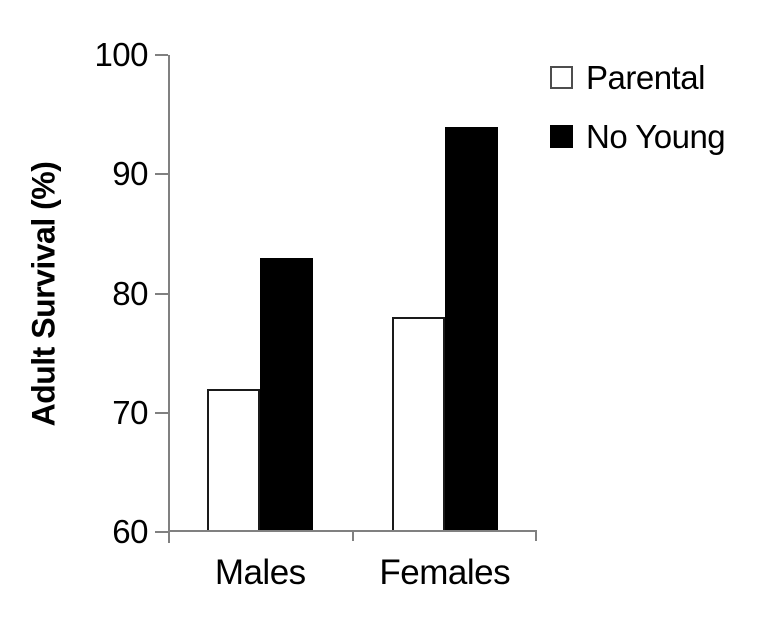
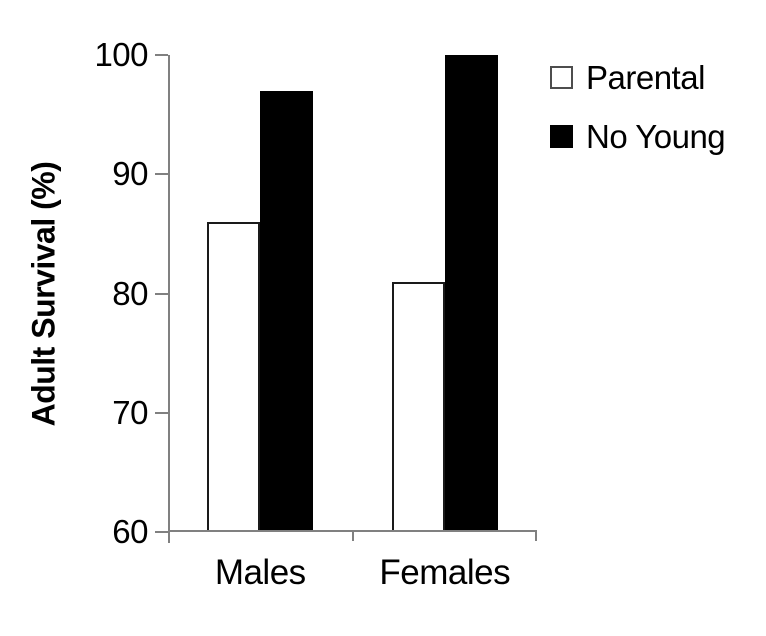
Parental/Males: 72 -> 86
No Young/Males: 83 -> 97
Parental/Females: 78 -> 81
No Young/Females: 94 -> 100
